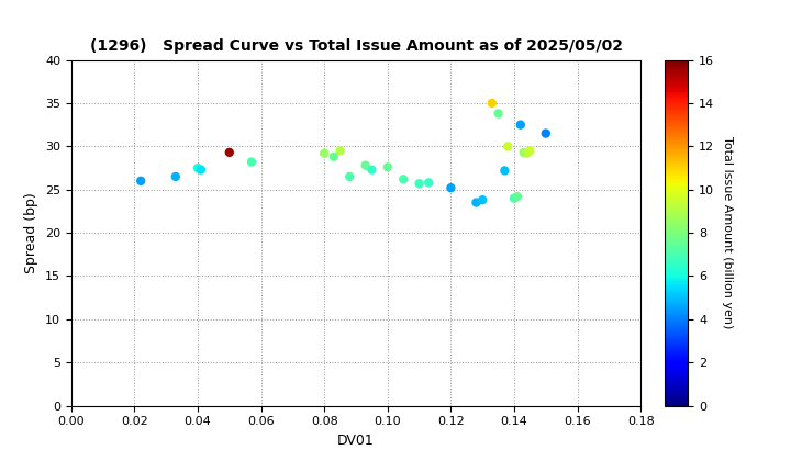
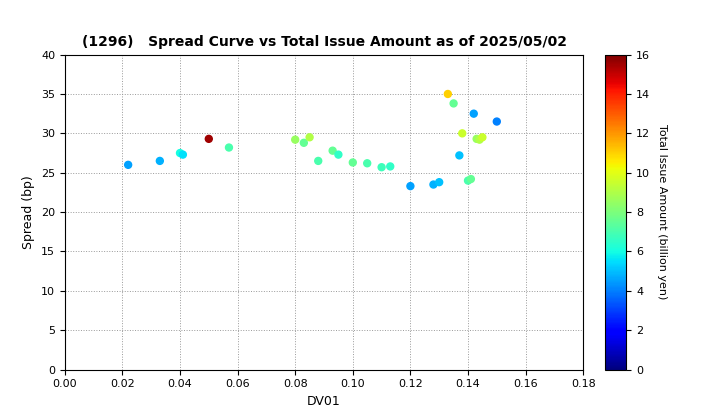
0.10: 27.6 -> 26.3
0.12: 25.2 -> 23.3
